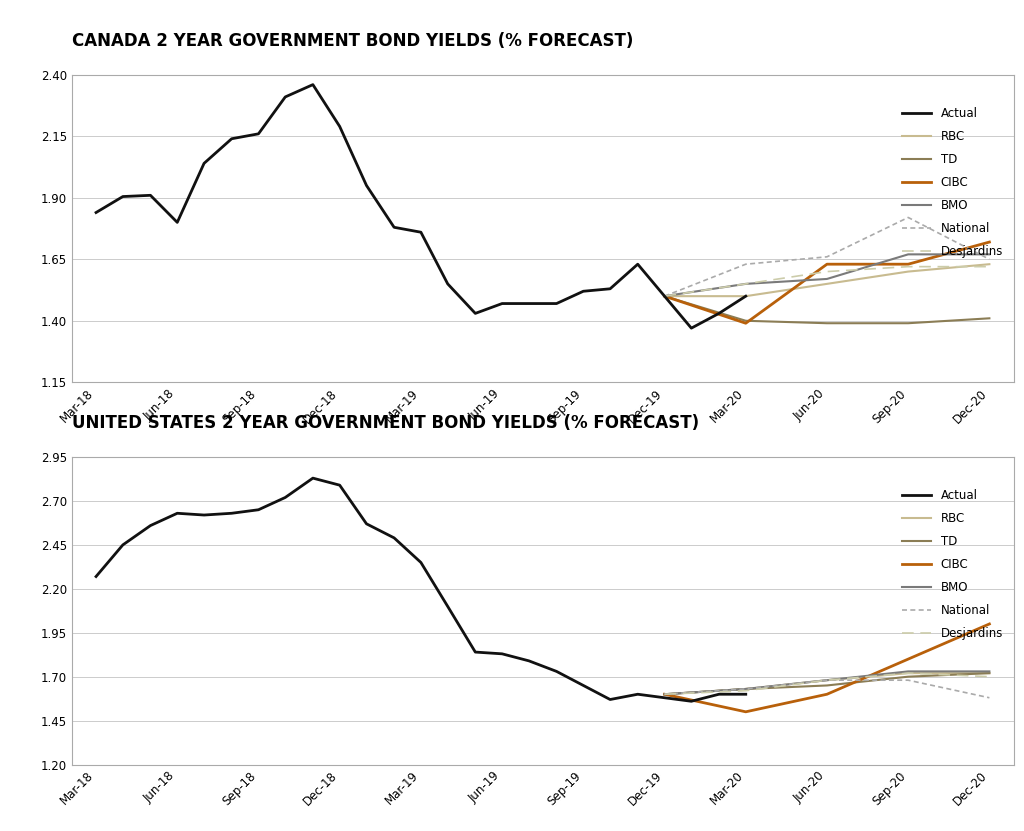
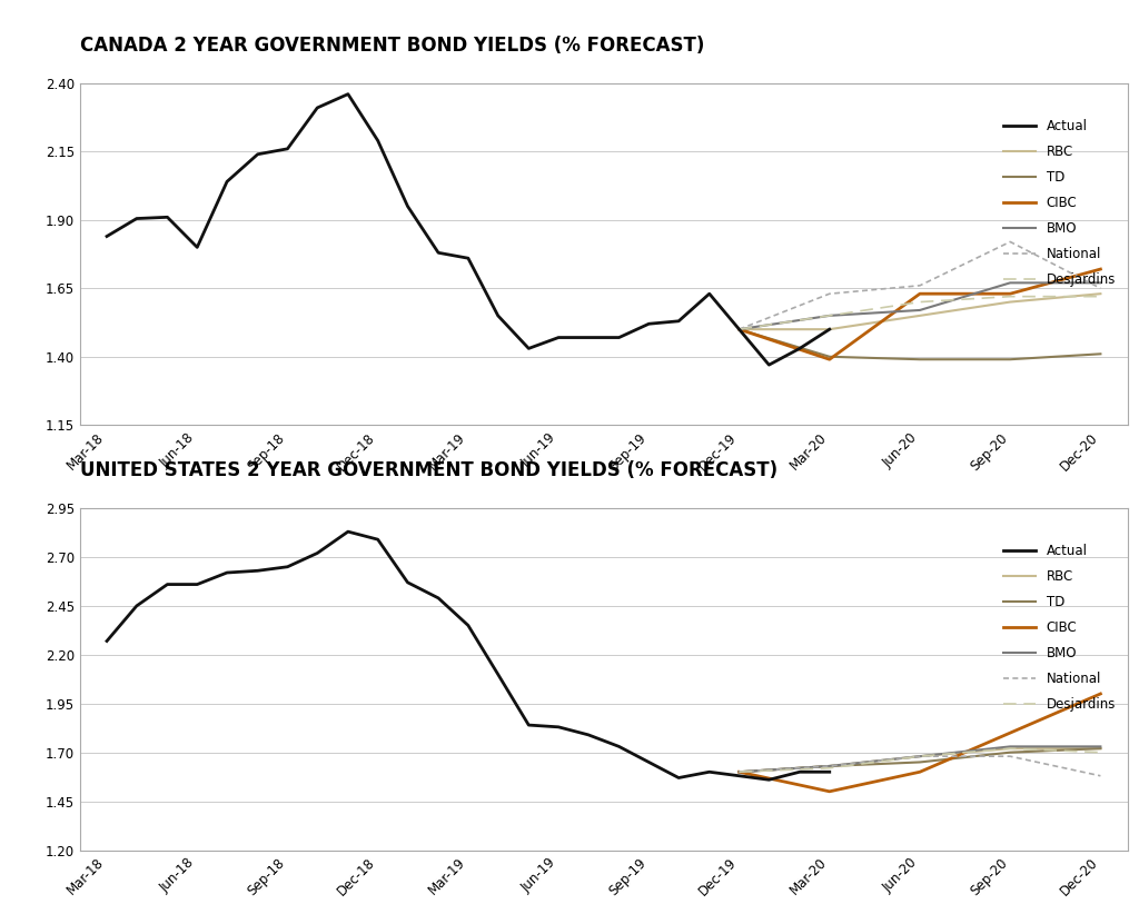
Actual/Jun-18: 2.63 -> 2.56
